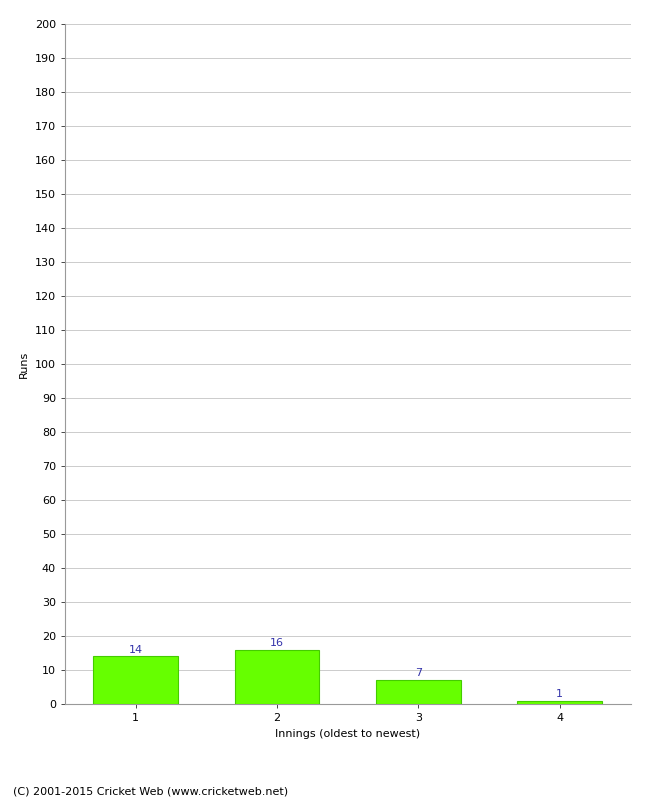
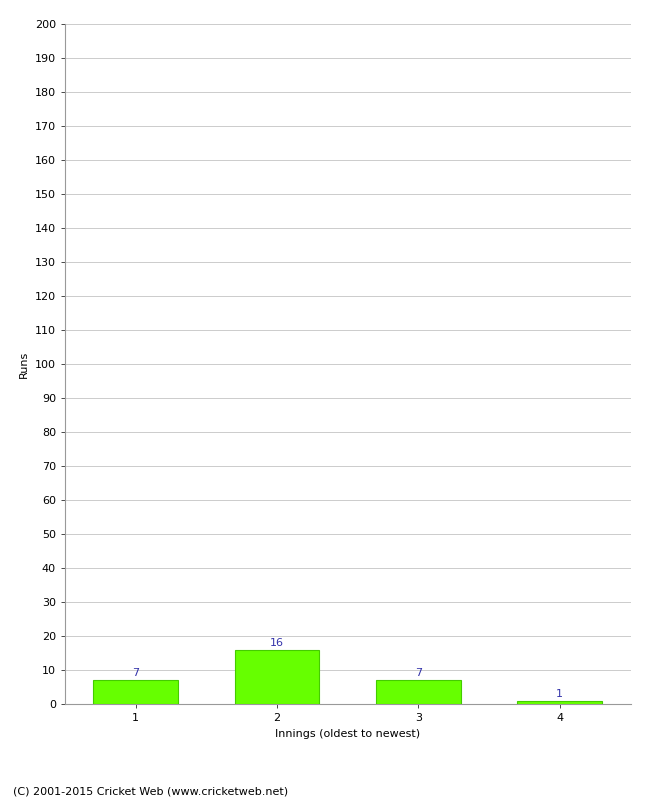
1: 14 -> 7
